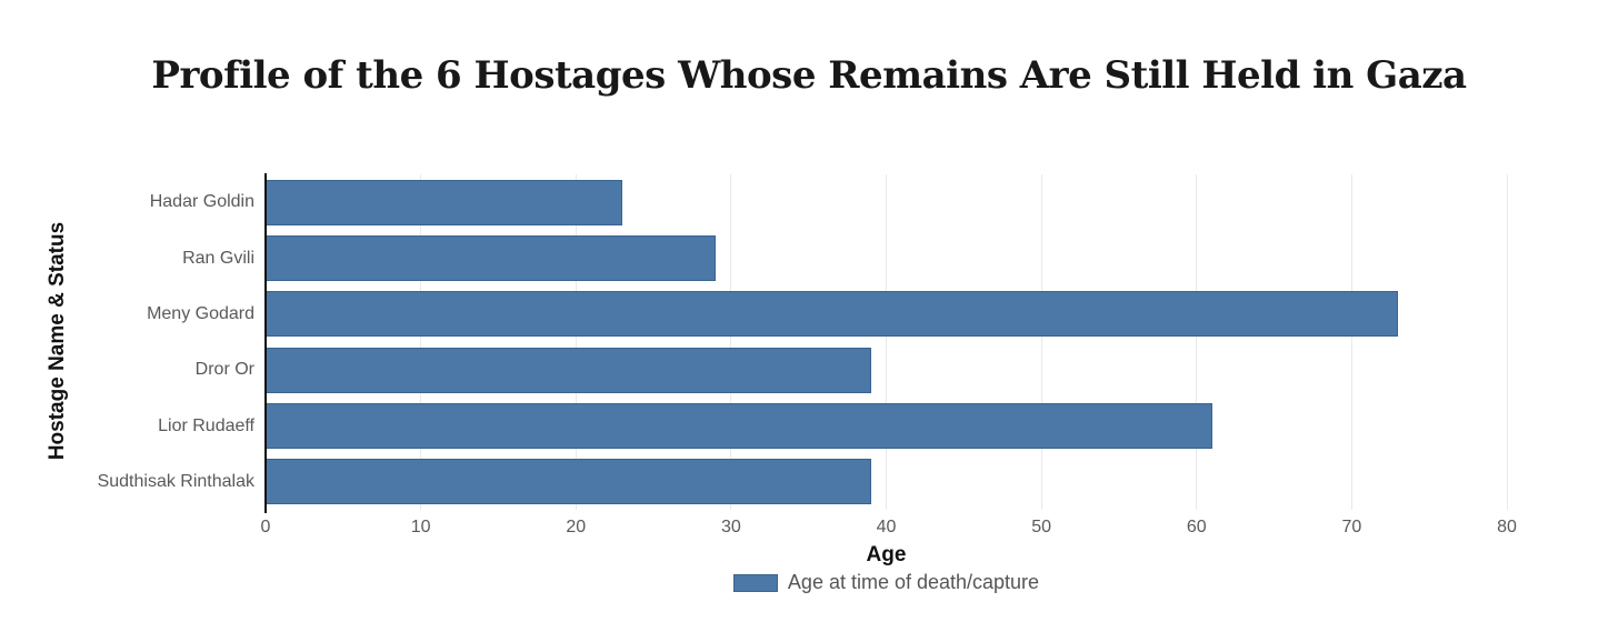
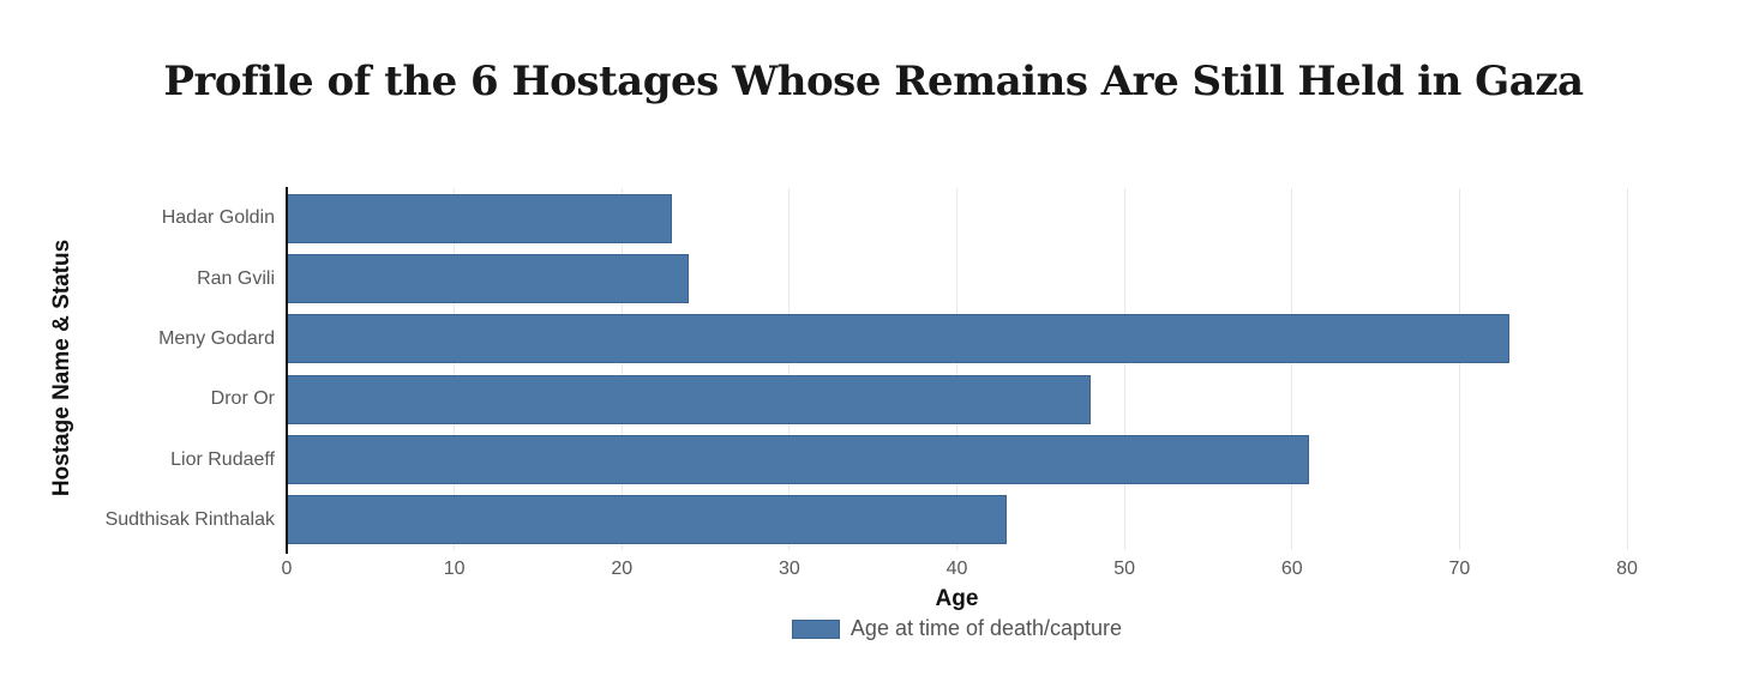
Ran Gvili: 29 -> 24
Dror Or: 39 -> 48
Sudthisak Rinthalak: 39 -> 43
